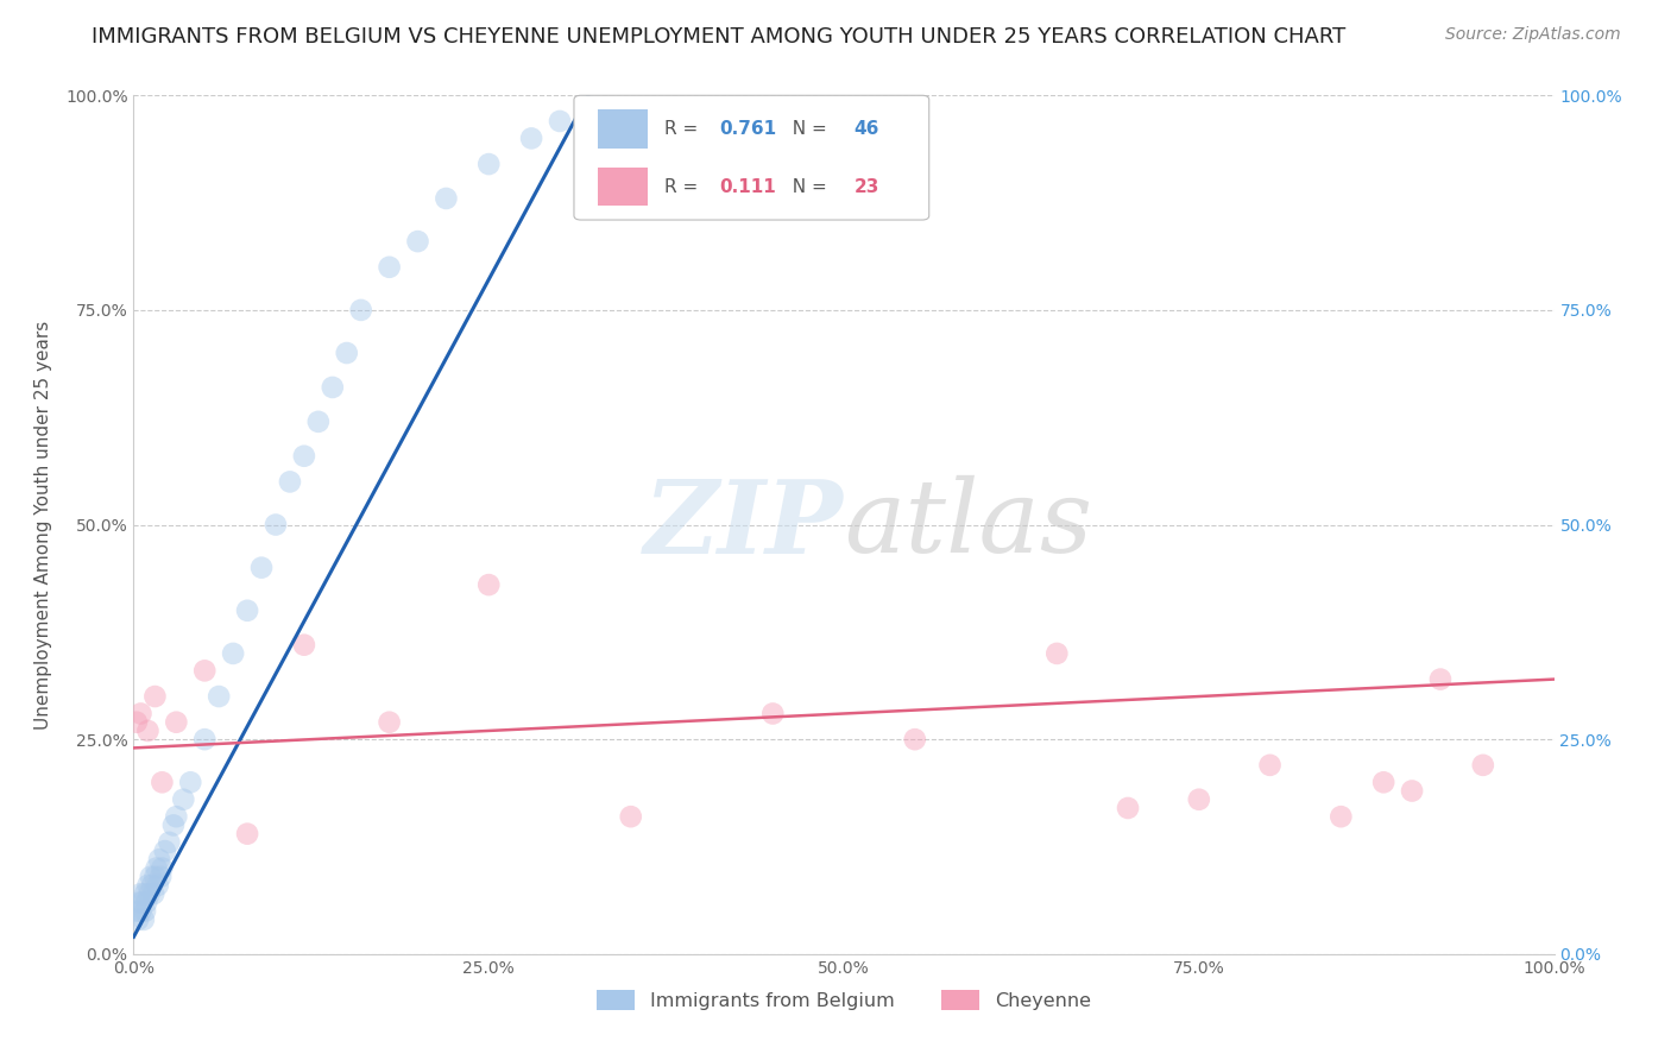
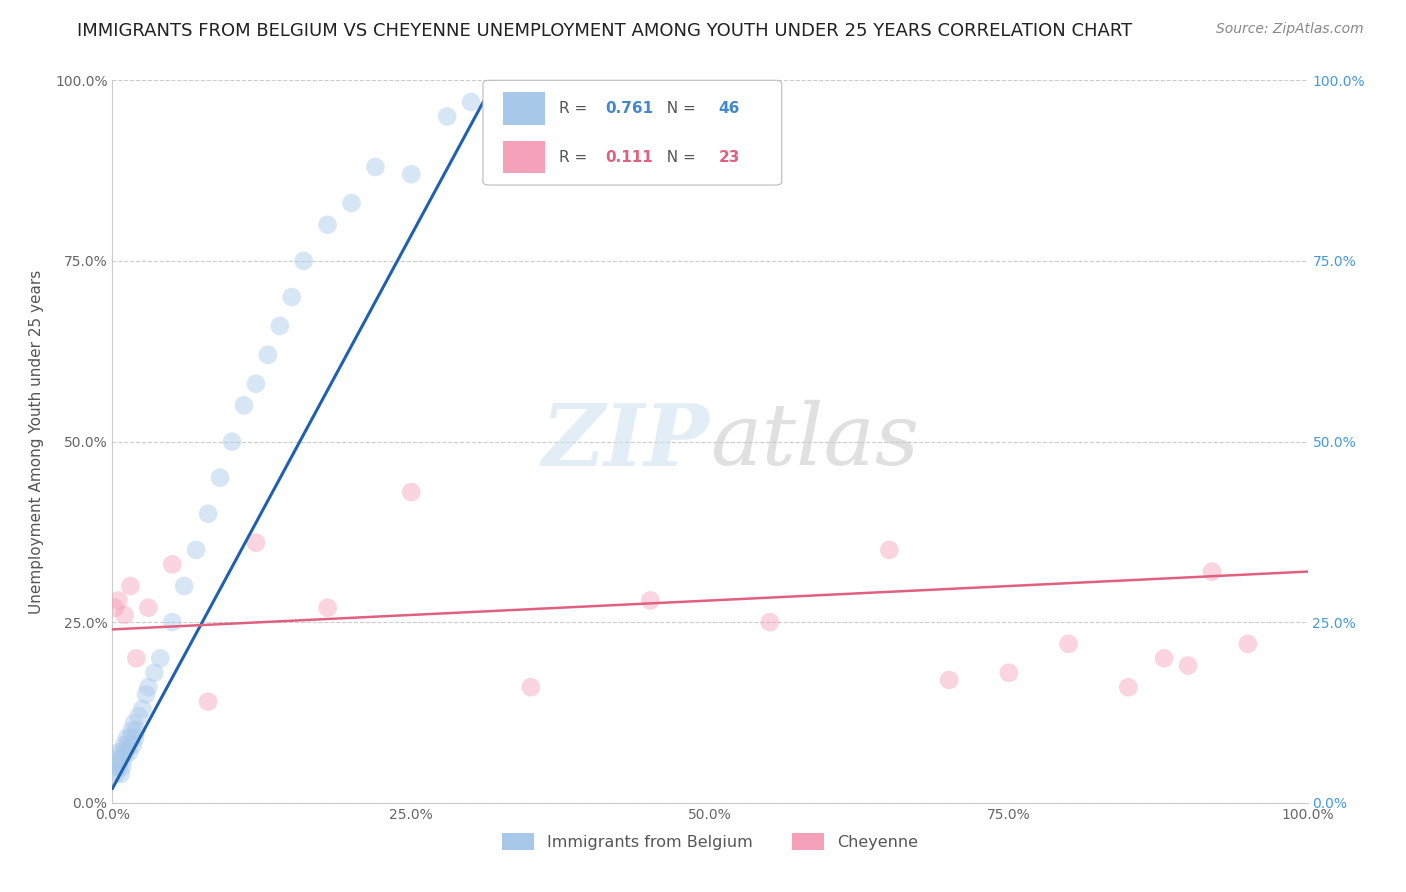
Immigrants from Belgium/25.0%: 92% -> 87%
